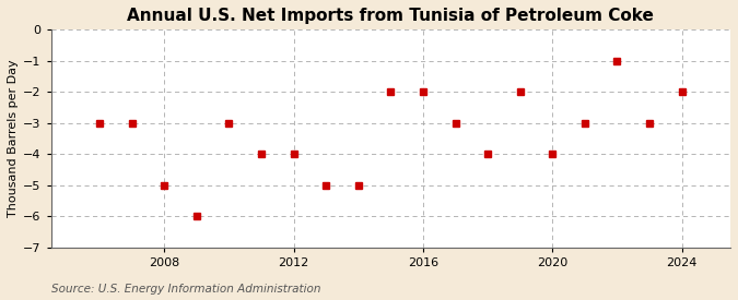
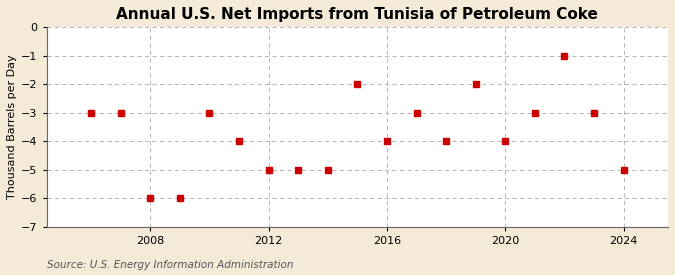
2008: -5 -> -6
2012: -4 -> -5
2016: -2 -> -4
2024: -2 -> -5
